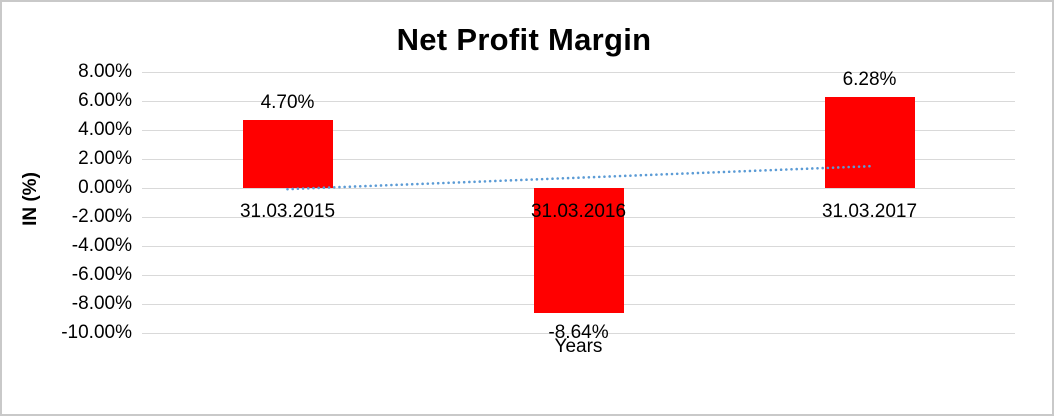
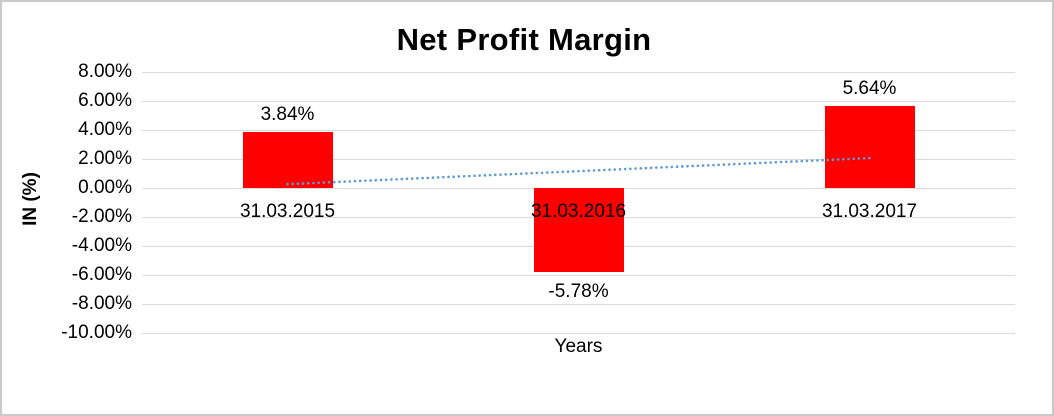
31.03.2015: 4.70% -> 3.84%
31.03.2016: -8.64% -> -5.78%
31.03.2017: 6.28% -> 5.64%
